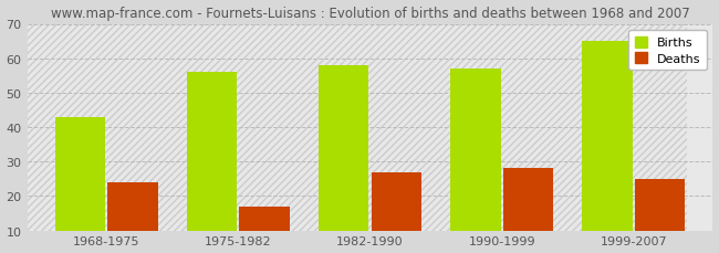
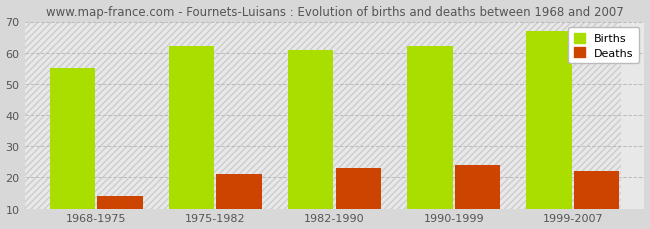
Births/1968-1975: 43 -> 55
Deaths/1968-1975: 24 -> 14
Births/1975-1982: 56 -> 62
Deaths/1975-1982: 17 -> 21
Births/1982-1990: 58 -> 61
Deaths/1982-1990: 27 -> 23
Births/1990-1999: 57 -> 62
Deaths/1990-1999: 28 -> 24
Births/1999-2007: 65 -> 67
Deaths/1999-2007: 25 -> 22
